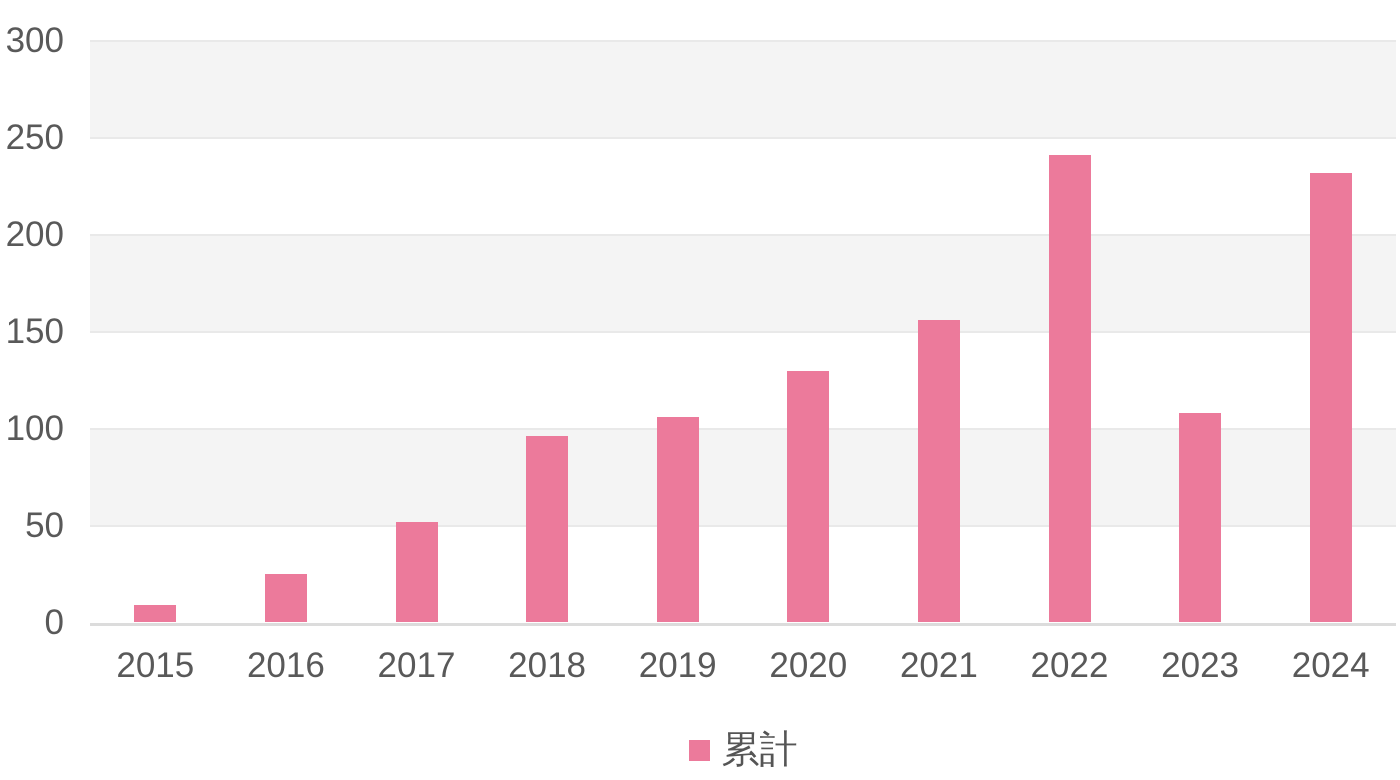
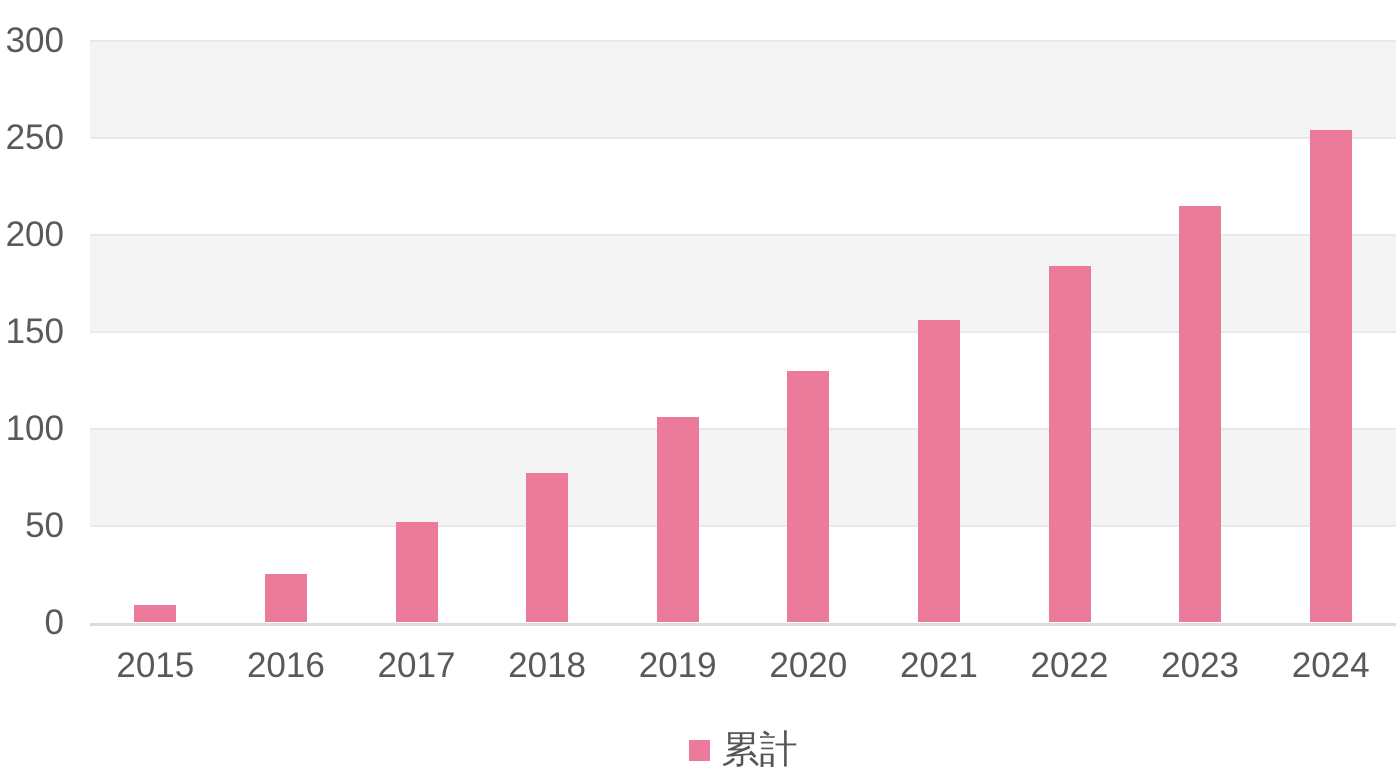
2018: 96 -> 77
2022: 241 -> 184
2023: 108 -> 215
2024: 232 -> 254
